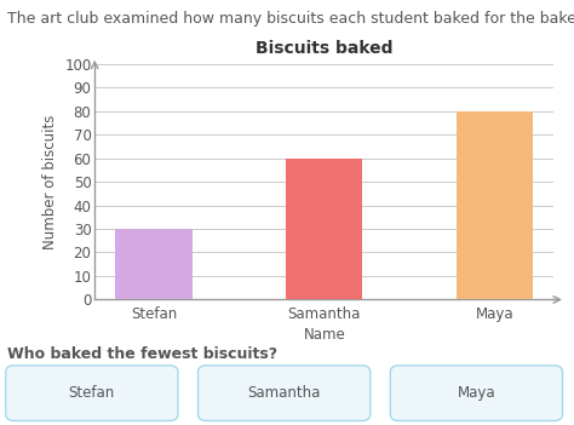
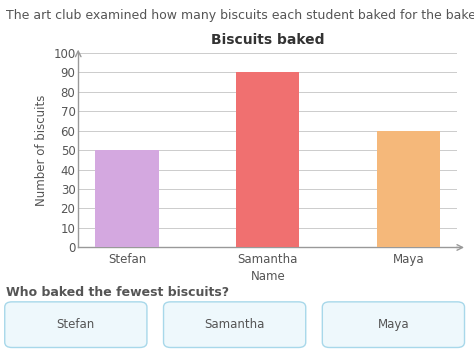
Stefan: 30 -> 50
Samantha: 60 -> 90
Maya: 80 -> 60
